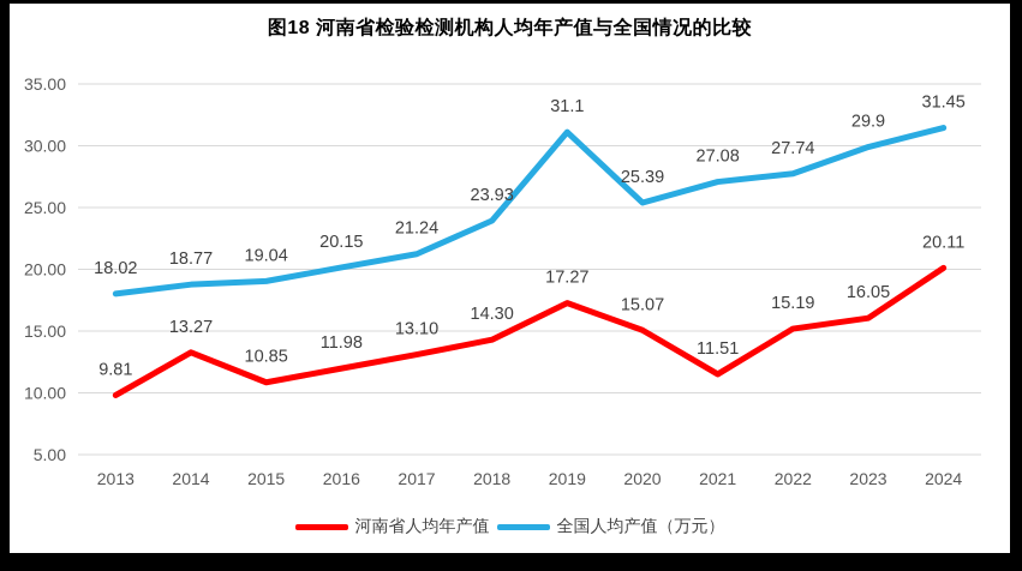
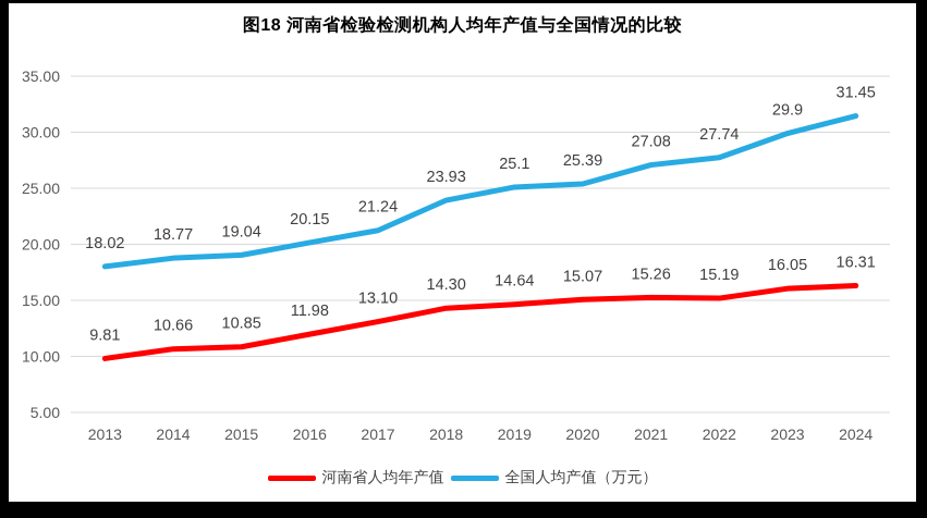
河南省人均年产值/2014: 13.27 -> 10.66
河南省人均年产值/2019: 17.27 -> 14.64
全国人均产值（万元）/2019: 31.1 -> 25.1
河南省人均年产值/2021: 11.51 -> 15.26
河南省人均年产值/2024: 20.11 -> 16.31
